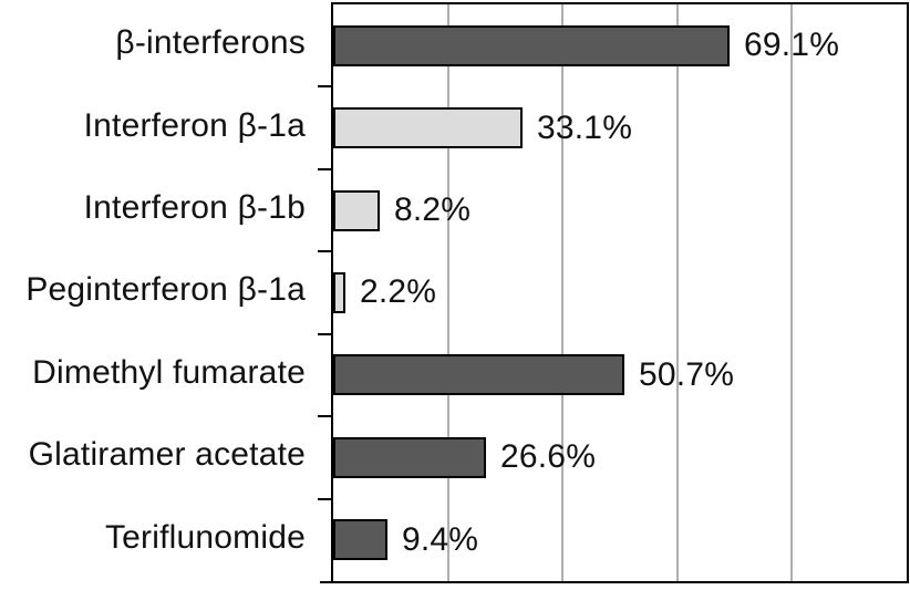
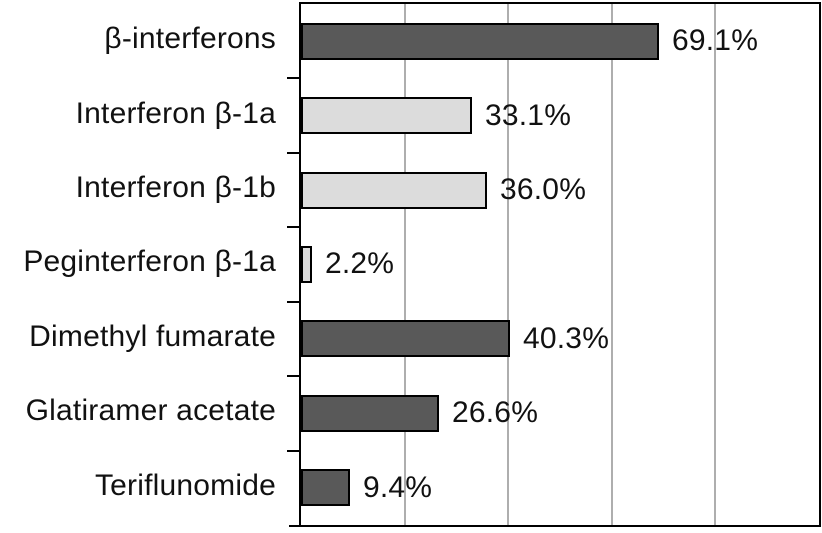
Interferon β-1b: 8.2% -> 36.0%
Dimethyl fumarate: 50.7% -> 40.3%
